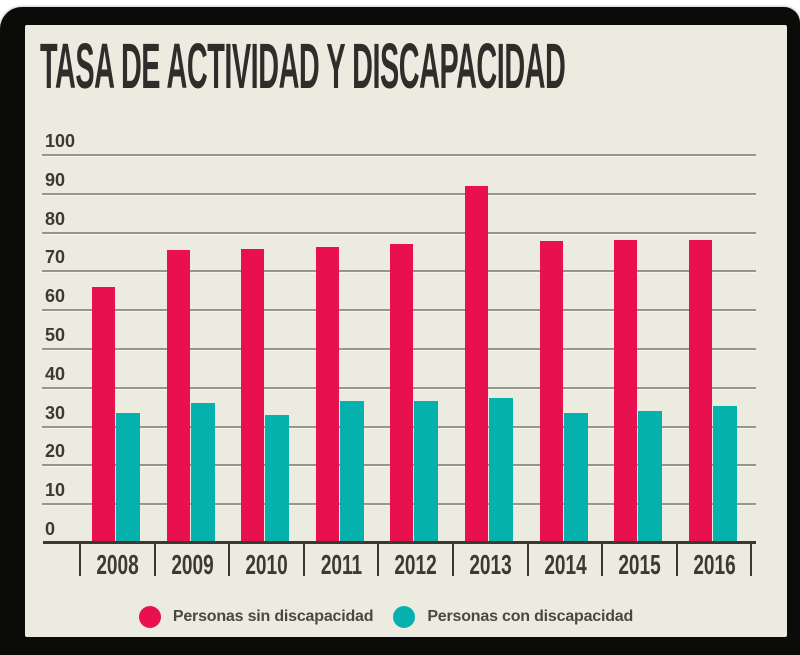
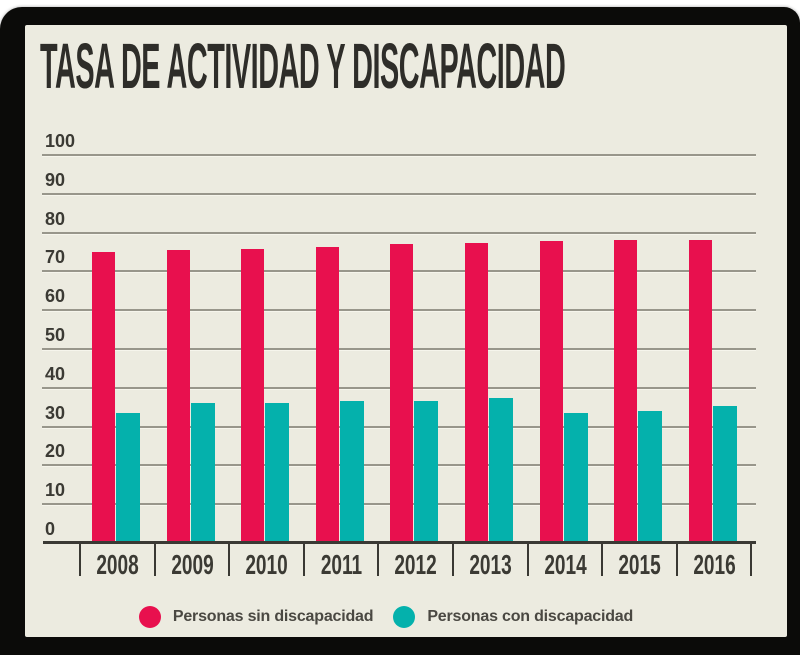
Personas sin discapacidad/2008: 66 -> 75
Personas con discapacidad/2010: 33 -> 36
Personas sin discapacidad/2013: 92 -> 77
